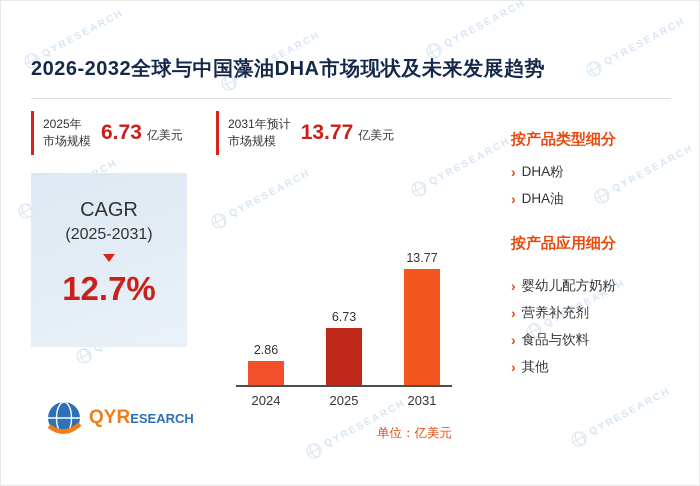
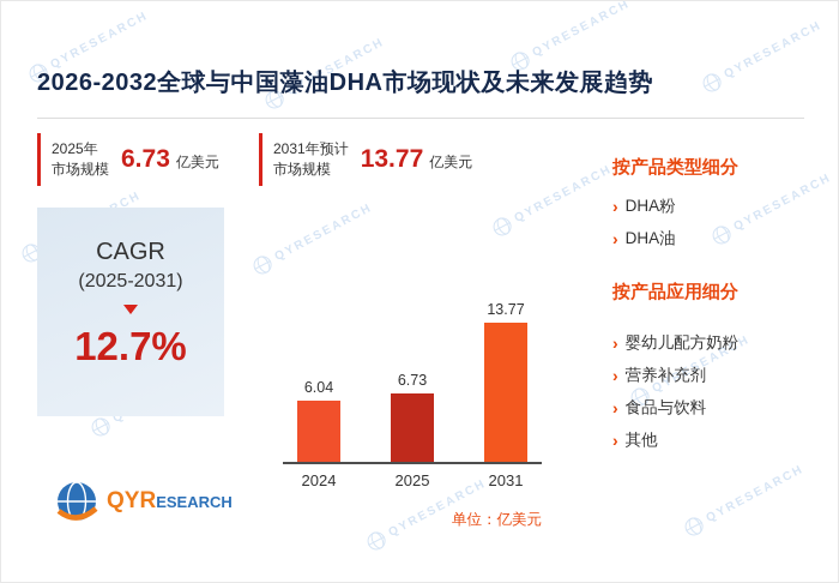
2024: 2.86 -> 6.04
